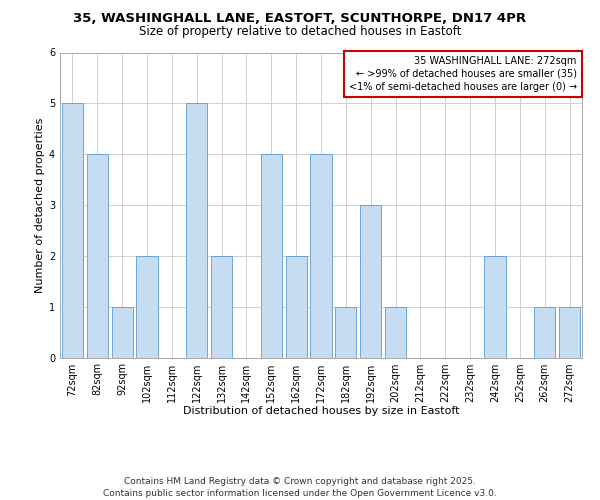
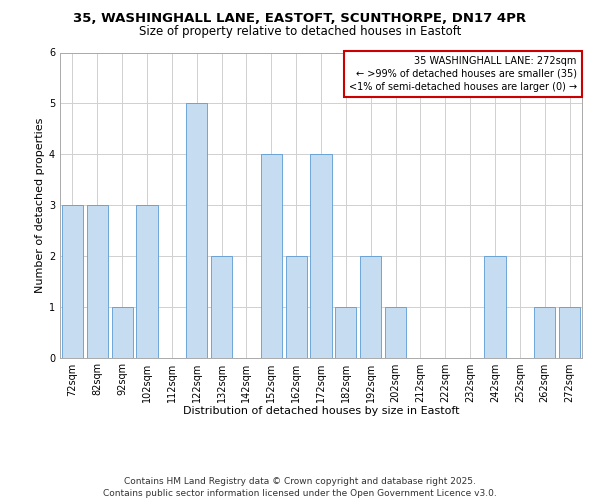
72sqm: 5 -> 3
82sqm: 4 -> 3
102sqm: 2 -> 3
192sqm: 3 -> 2
